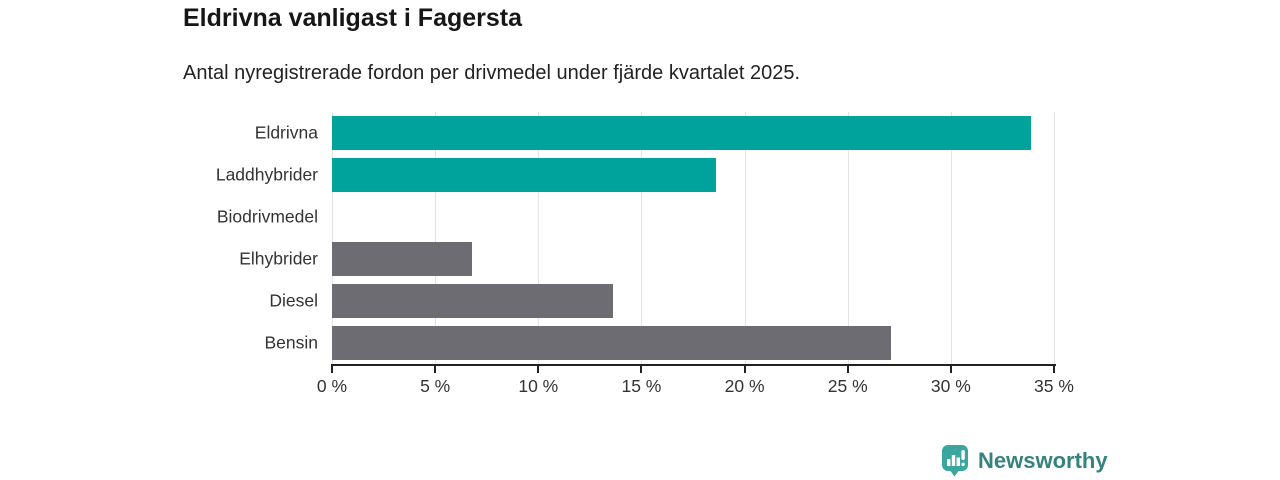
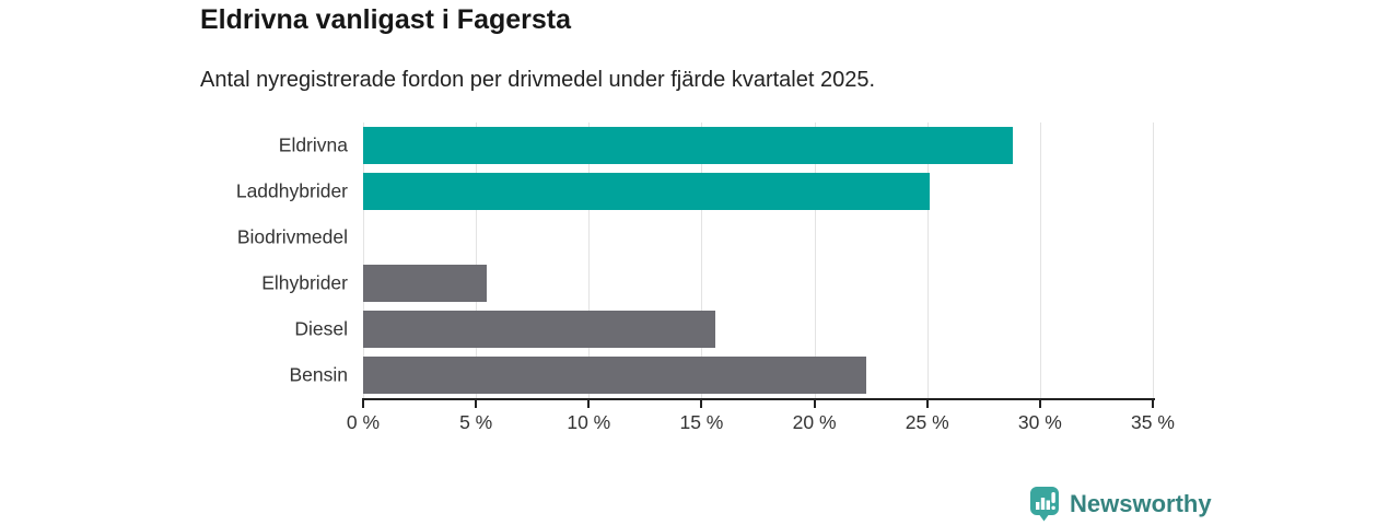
Eldrivna: 33.9% -> 28.8%
Laddhybrider: 18.6% -> 25.1%
Elhybrider: 6.8% -> 5.5%
Diesel: 13.6% -> 15.6%
Bensin: 27.1% -> 22.3%
